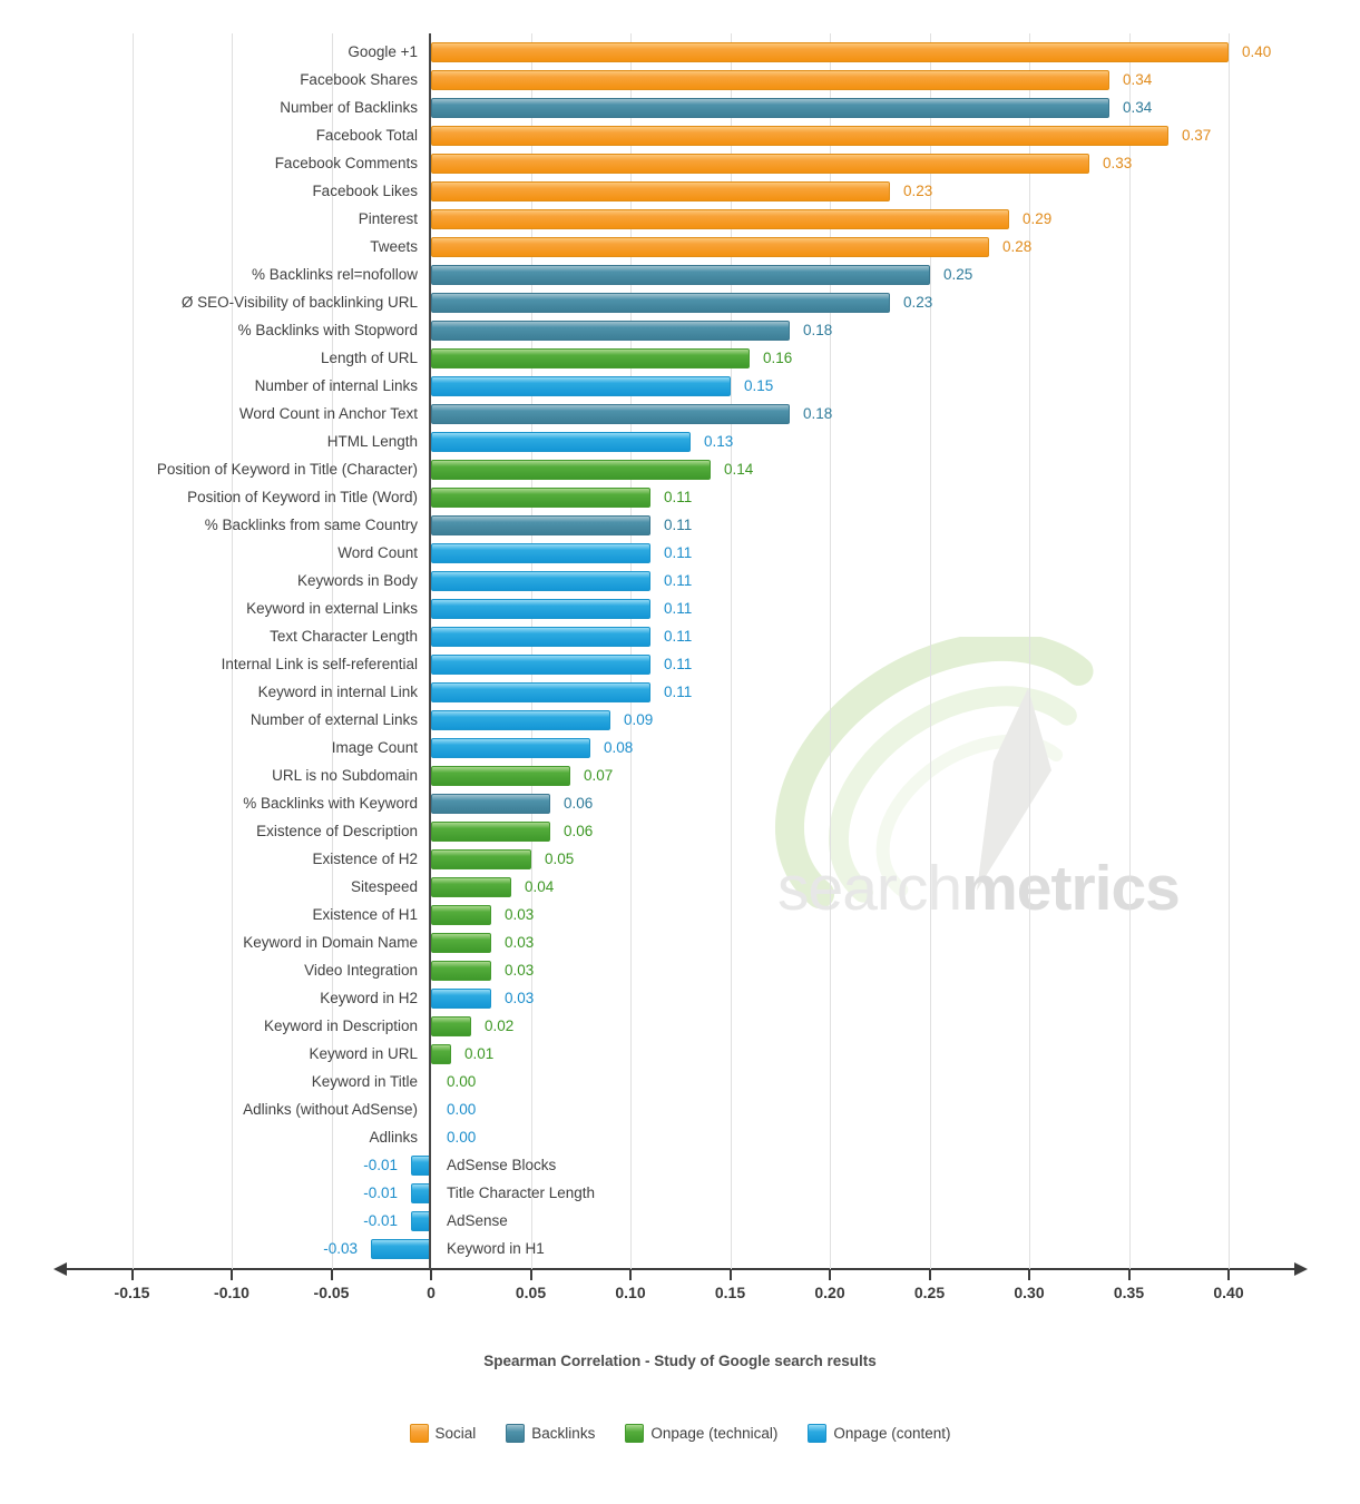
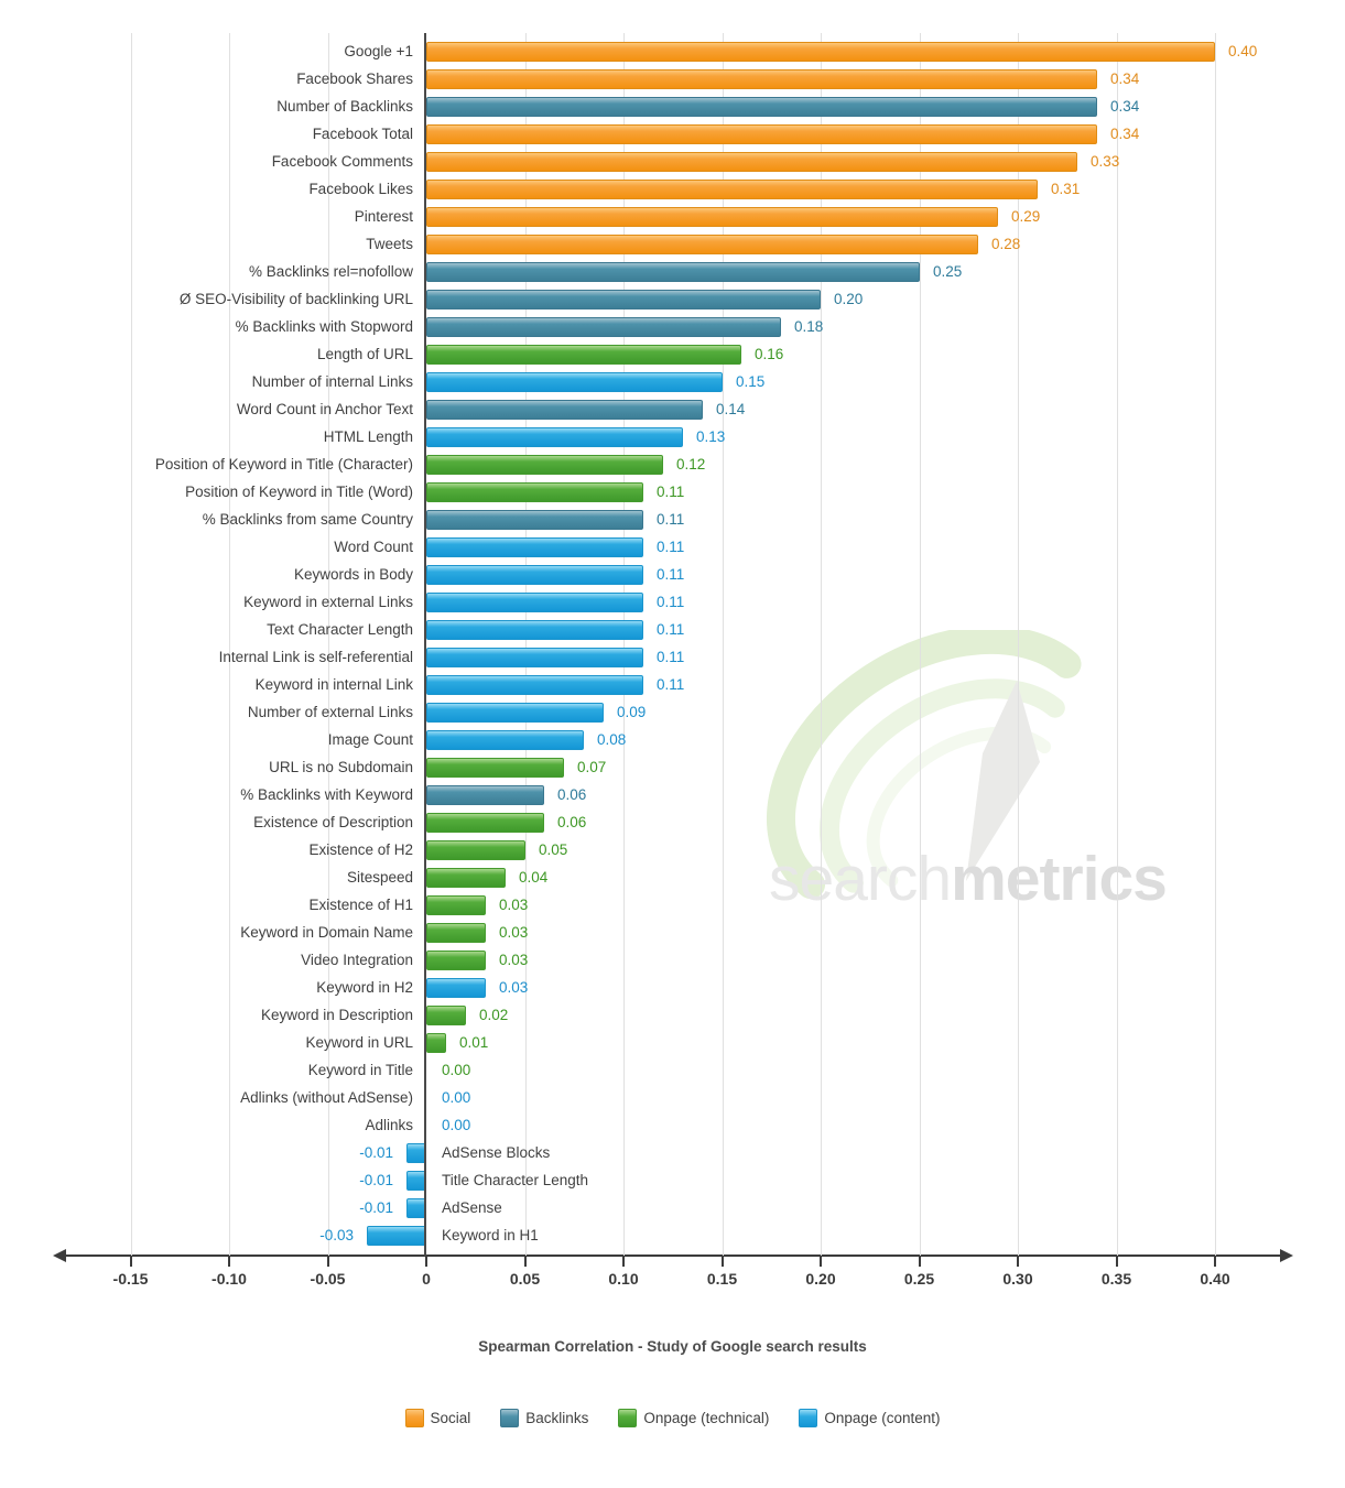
Facebook Total: 0.37 -> 0.34
Facebook Likes: 0.23 -> 0.31
Ø SEO-Visibility of backlinking URL: 0.23 -> 0.20
Word Count in Anchor Text: 0.18 -> 0.14
Position of Keyword in Title (Character): 0.14 -> 0.12
